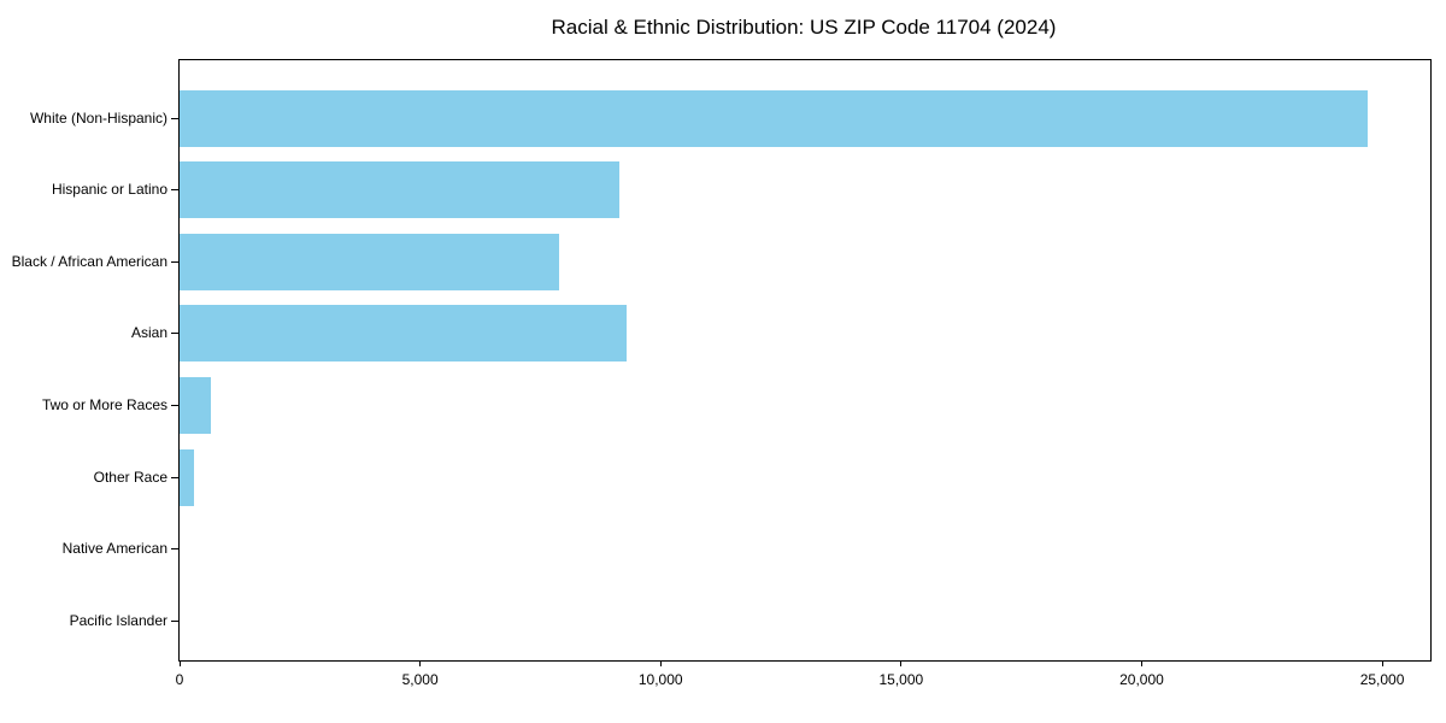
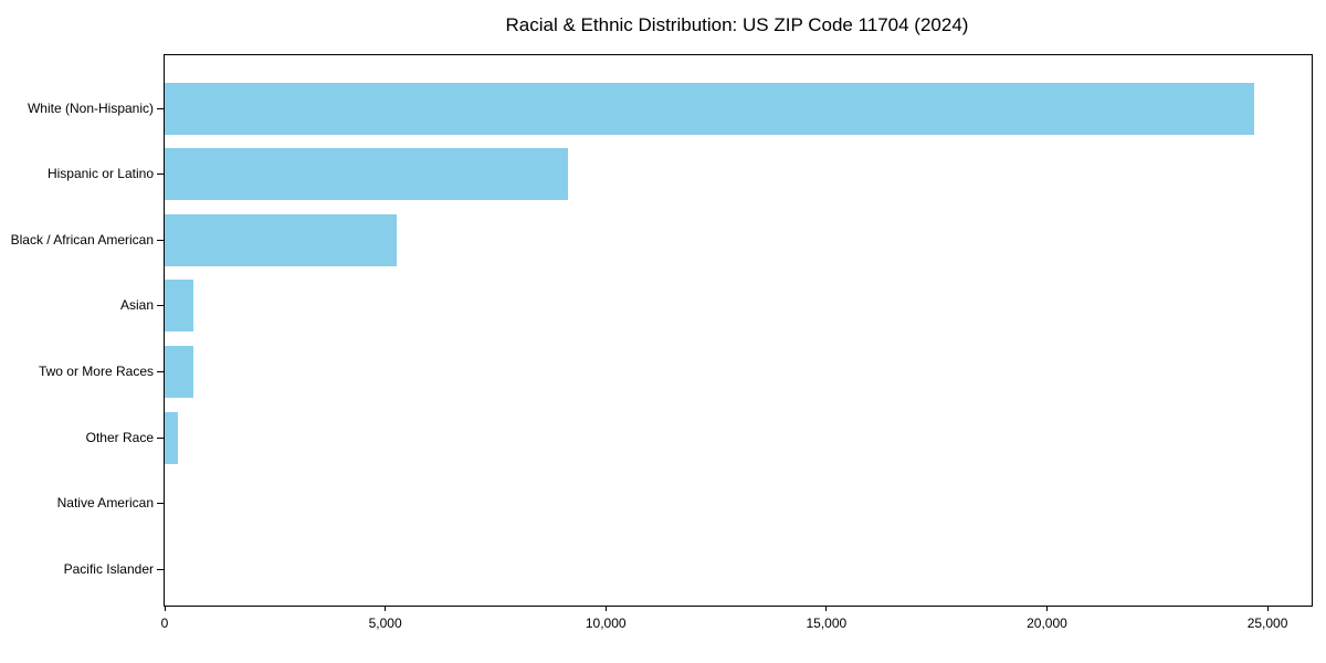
Black / African American: 7900 -> 5200
Asian: 9300 -> 600
